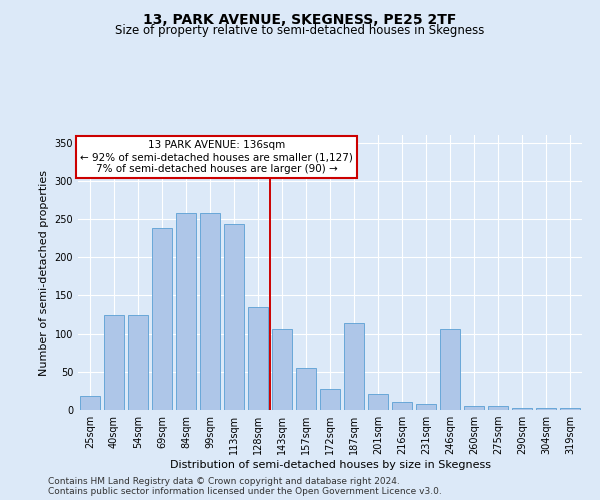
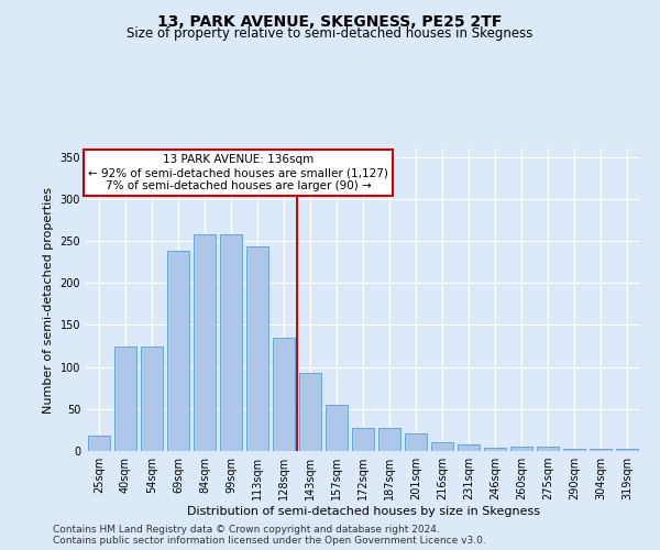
143sqm: 106 -> 93
187sqm: 114 -> 27
246sqm: 106 -> 4
